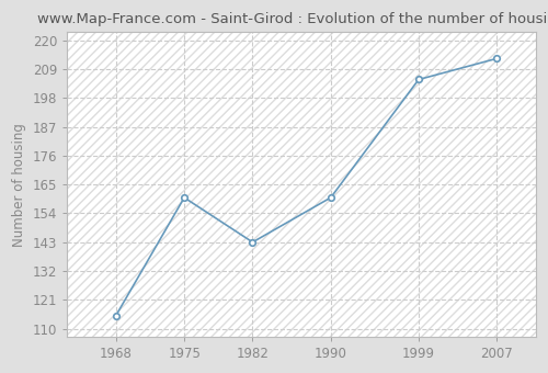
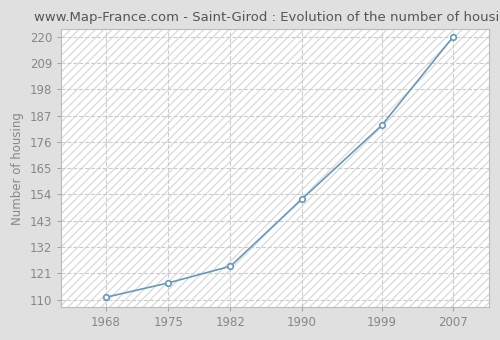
1968: 115 -> 111
1975: 160 -> 117
1982: 143 -> 124
1990: 160 -> 152
1999: 205 -> 183
2007: 213 -> 220
